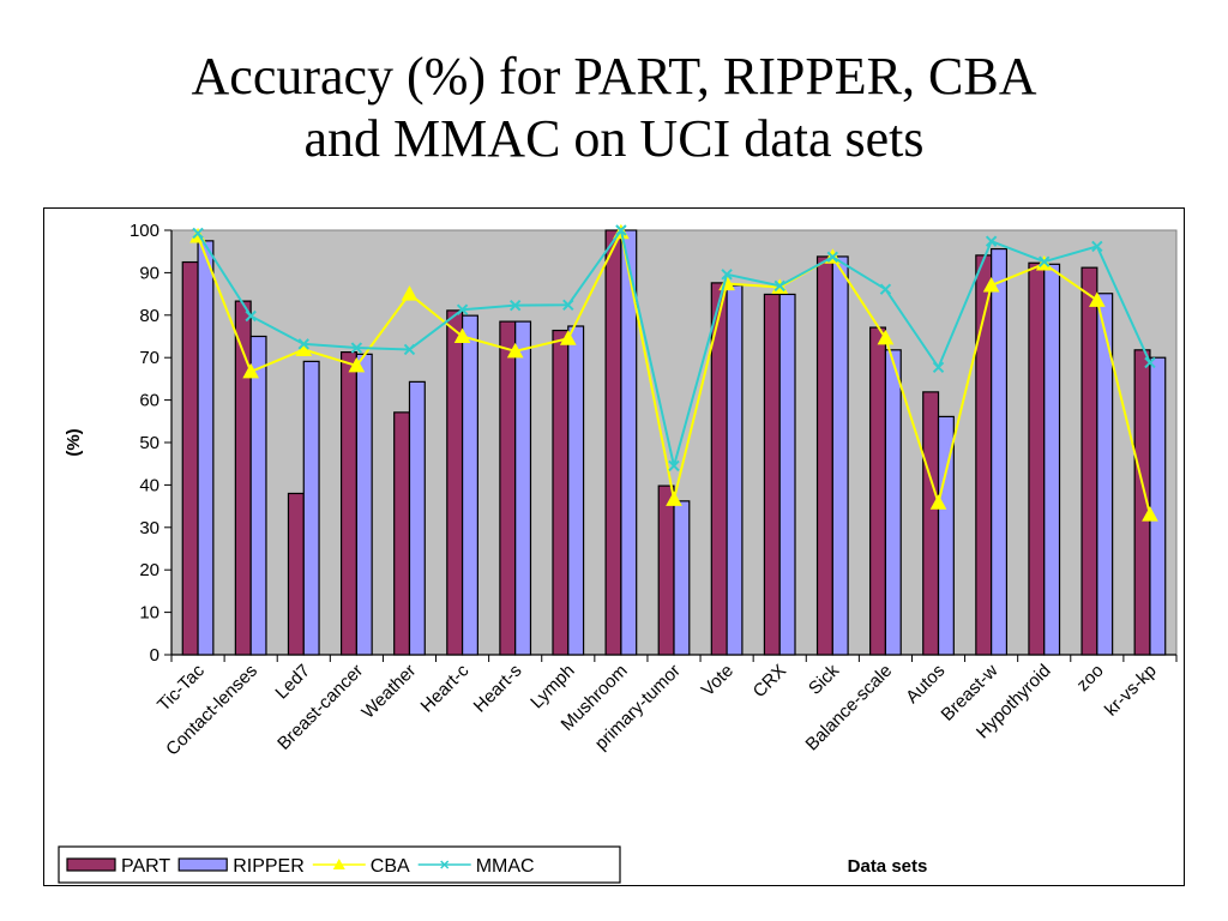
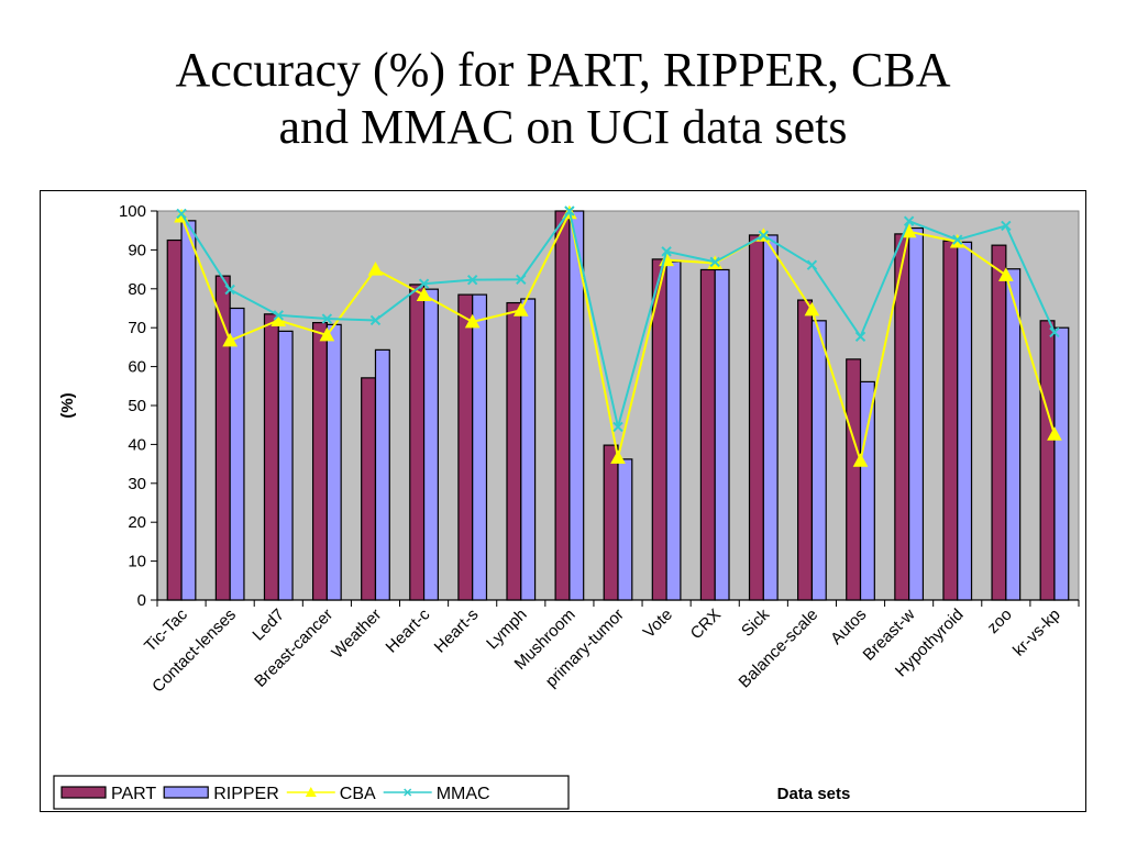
PART/Led7: 38 -> 74
CBA/Heart-c: 75 -> 78
CBA/Breast-w: 87 -> 95
CBA/kr-vs-kp: 33 -> 43
